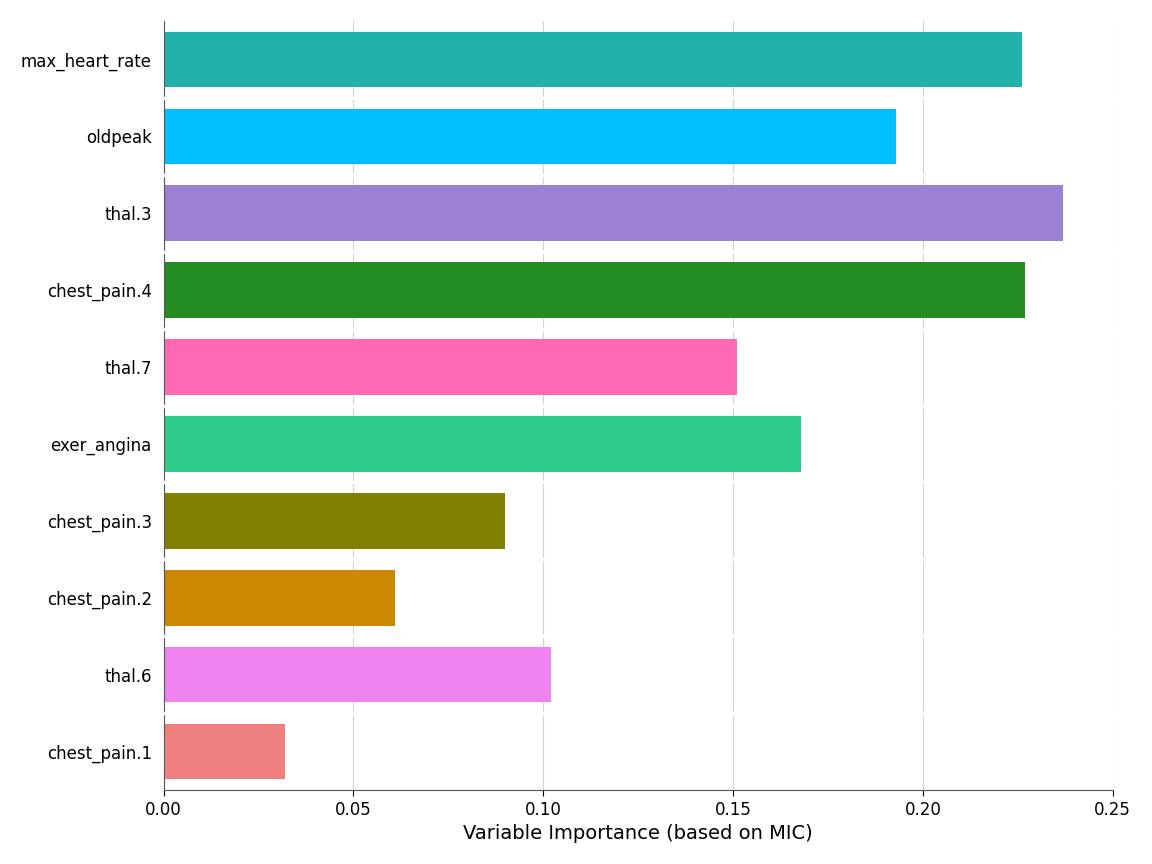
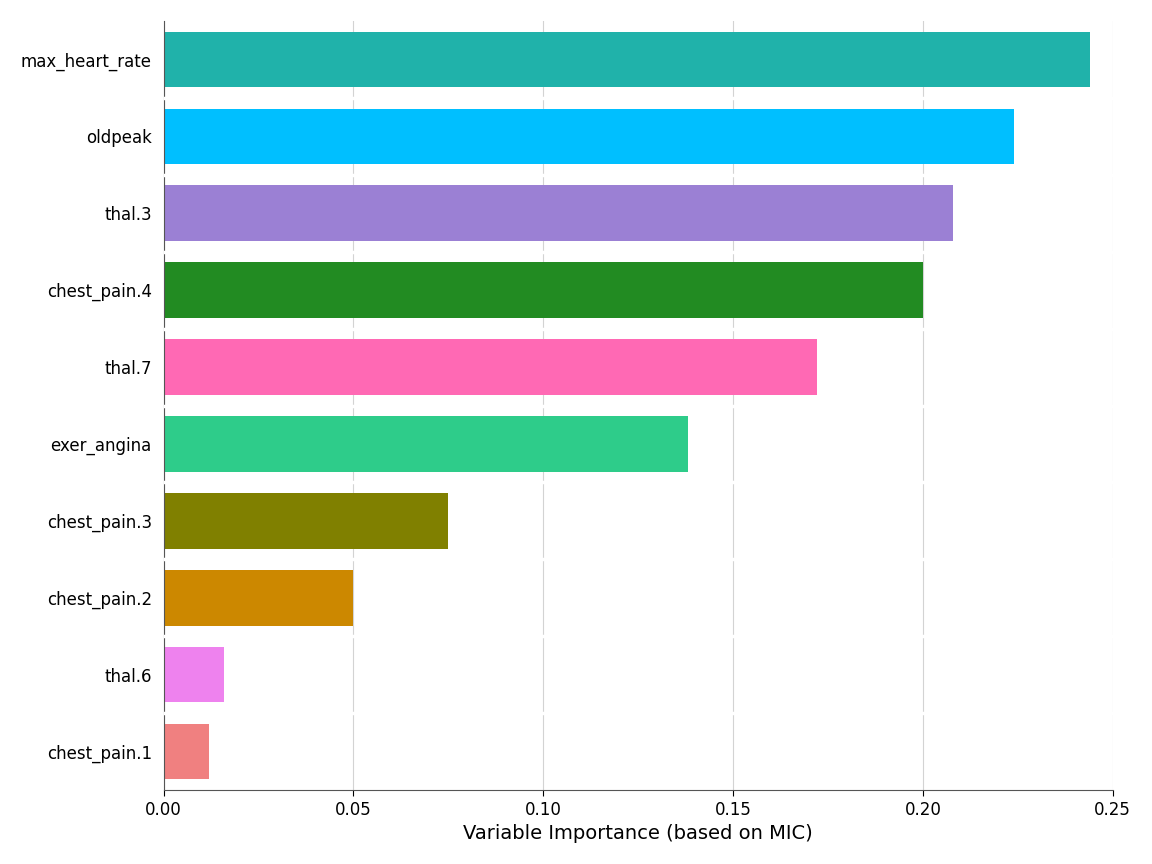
max_heart_rate: 0.226 -> 0.244
oldpeak: 0.193 -> 0.224
thal.3: 0.237 -> 0.208
chest_pain.4: 0.227 -> 0.200
thal.7: 0.151 -> 0.172
exer_angina: 0.168 -> 0.138
chest_pain.3: 0.090 -> 0.075
chest_pain.2: 0.061 -> 0.050
thal.6: 0.102 -> 0.016
chest_pain.1: 0.032 -> 0.012
